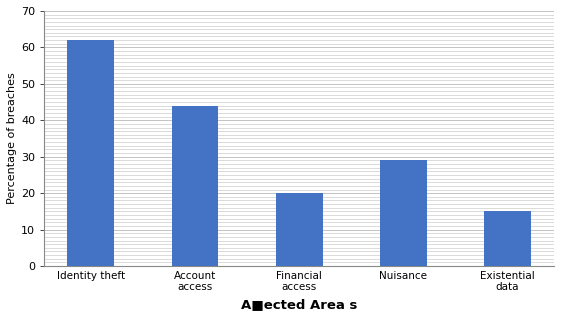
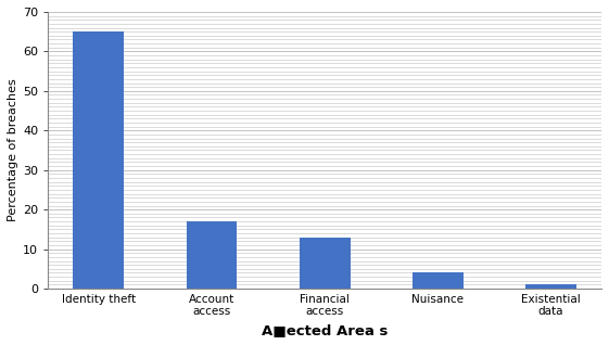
Identity theft: 62 -> 65
Account access: 44 -> 17
Financial access: 20 -> 13
Nuisance: 29 -> 4
Existential data: 15 -> 1
